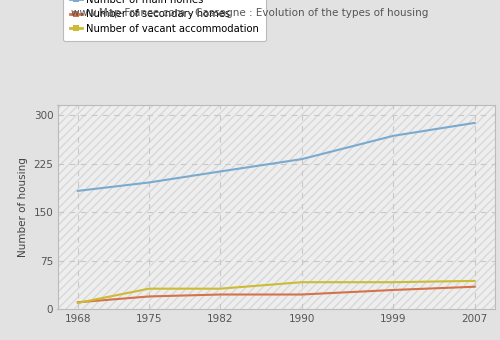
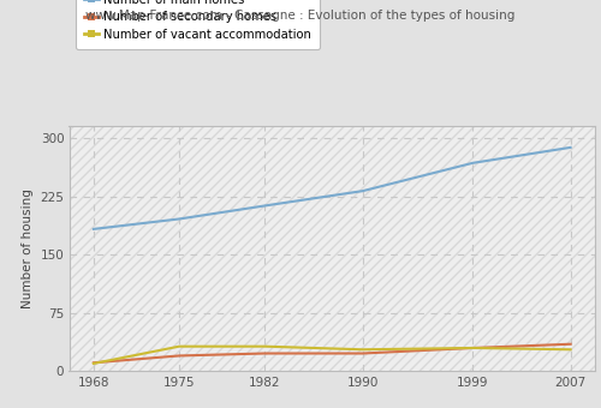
Number of vacant accommodation/1990: 42 -> 28
Number of vacant accommodation/1999: 42 -> 30
Number of vacant accommodation/2007: 44 -> 28
